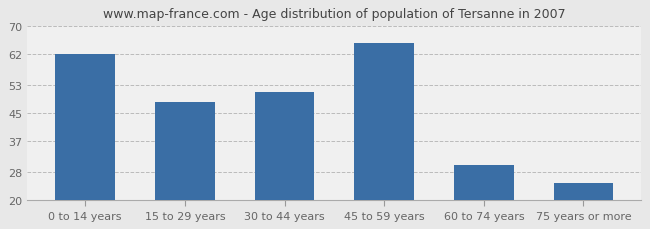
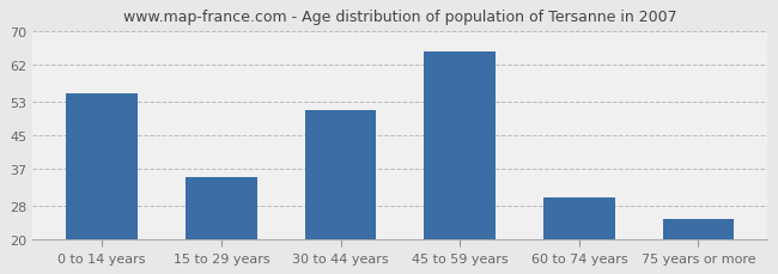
0 to 14 years: 62 -> 55
15 to 29 years: 48 -> 35
